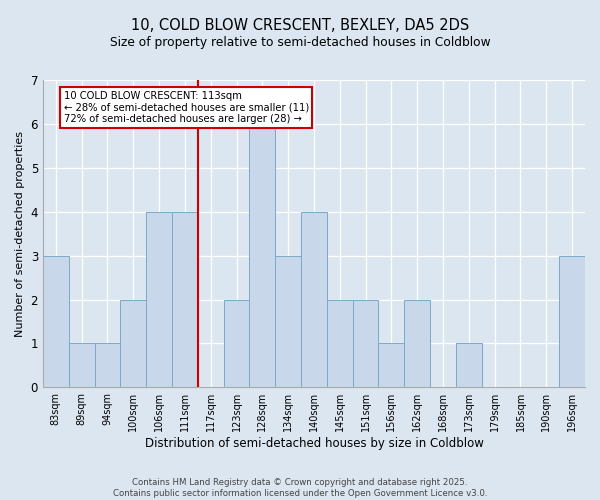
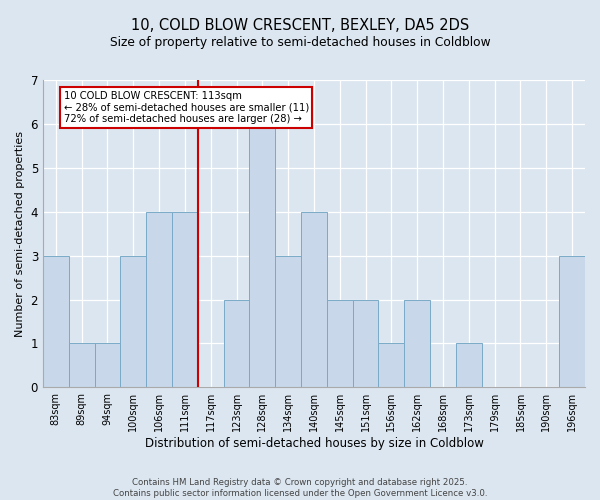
100sqm: 2 -> 3
